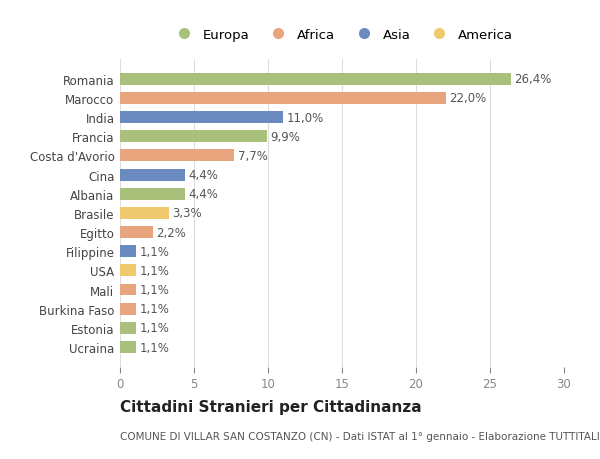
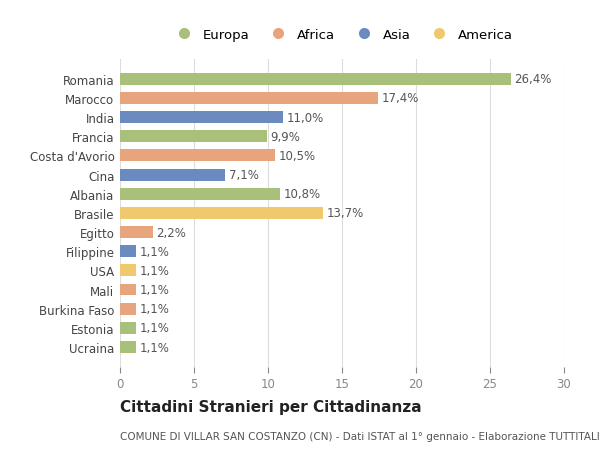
Marocco: 22,0% -> 17,4%
Costa d'Avorio: 7,7% -> 10,5%
Cina: 4,4% -> 7,1%
Albania: 4,4% -> 10,8%
Brasile: 3,3% -> 13,7%
